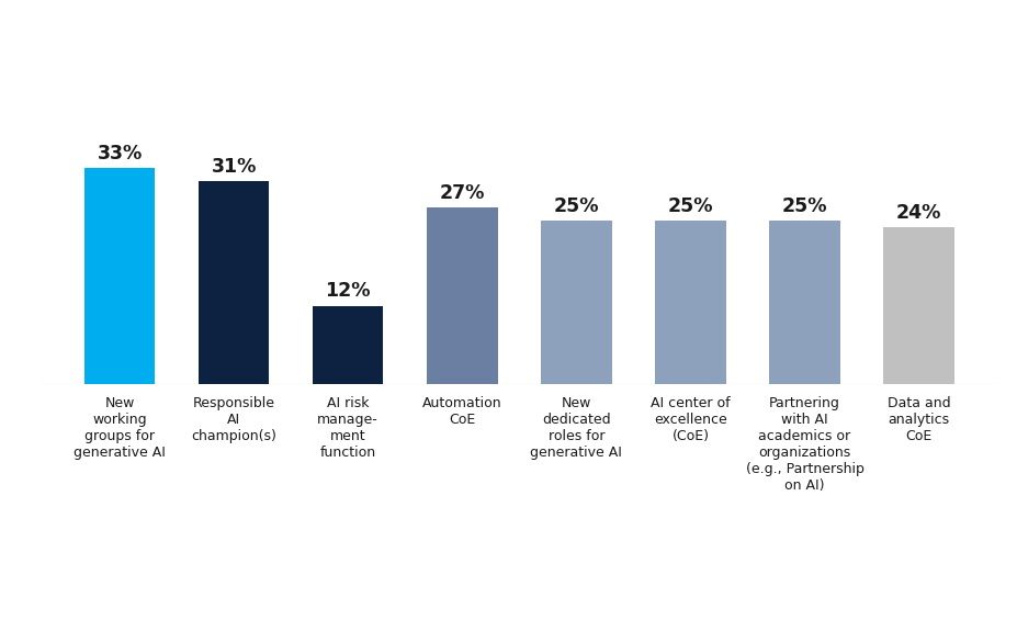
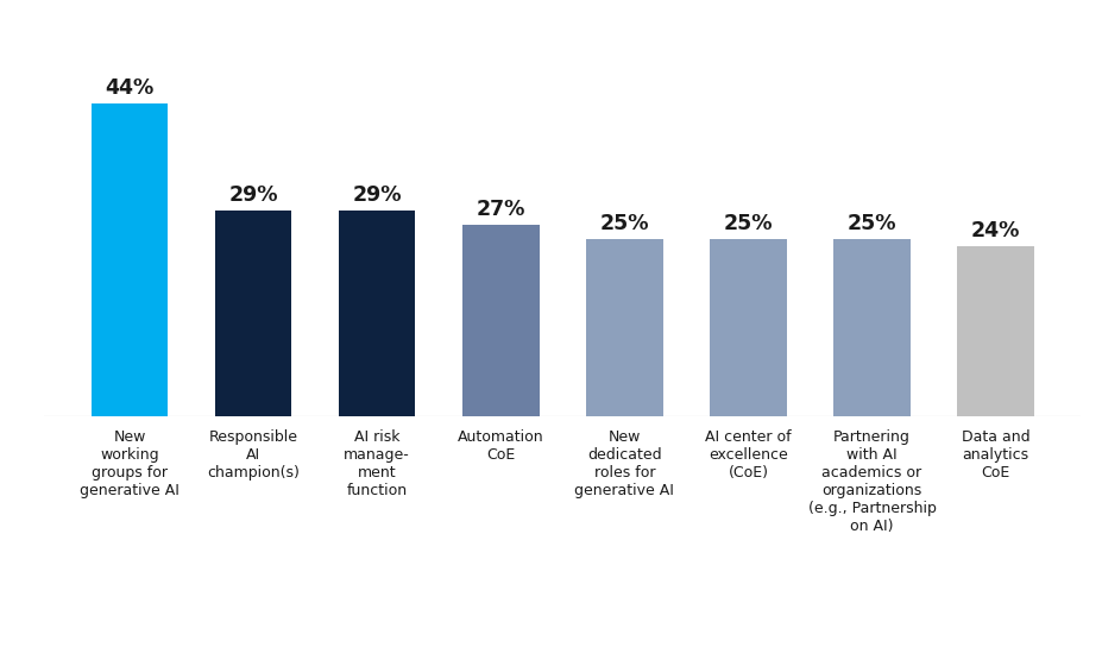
New working groups for generative AI: 33% -> 44%
Responsible AI champion(s): 31% -> 29%
AI risk manage- ment function: 12% -> 29%
